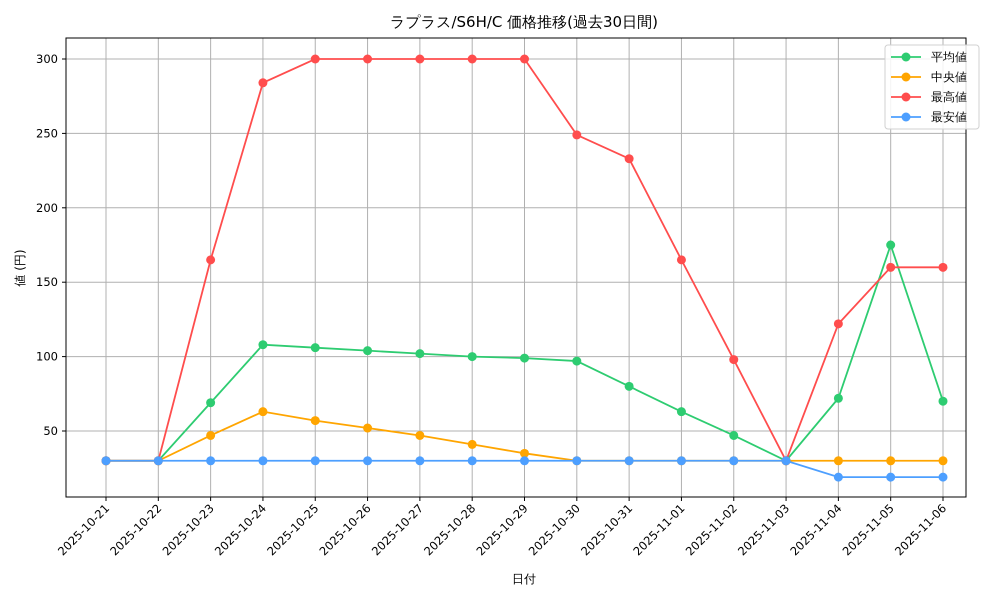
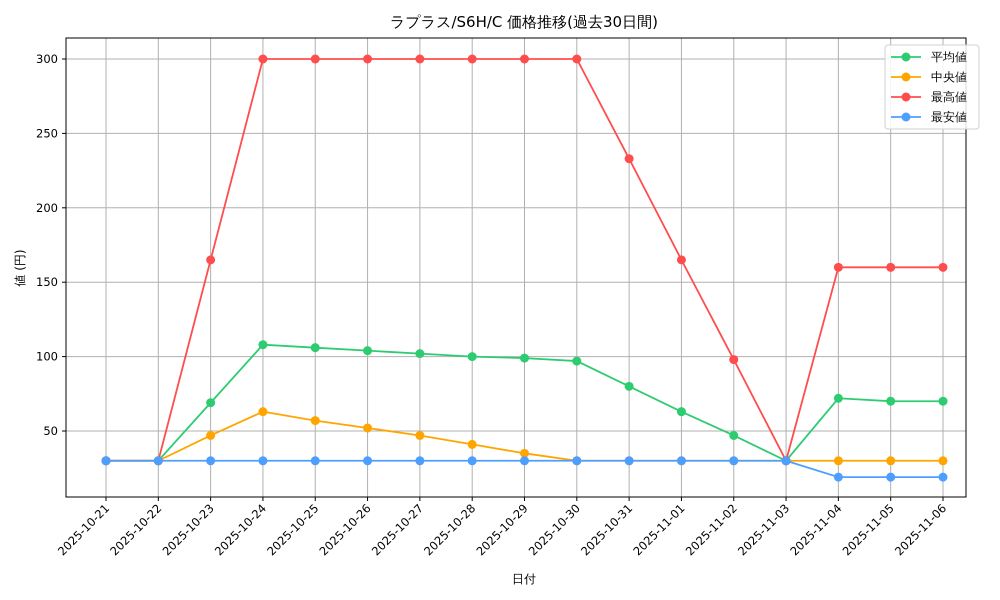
最高値/2025-10-24: 284 -> 300
最高値/2025-10-30: 249 -> 300
最高値/2025-11-04: 122 -> 160
平均値/2025-11-05: 175 -> 70
